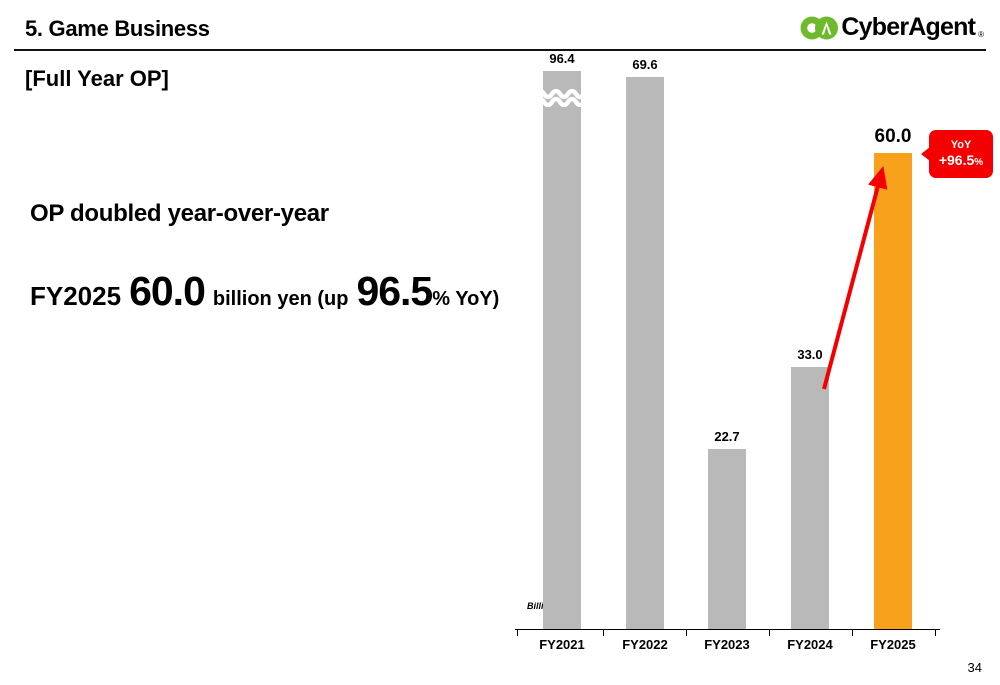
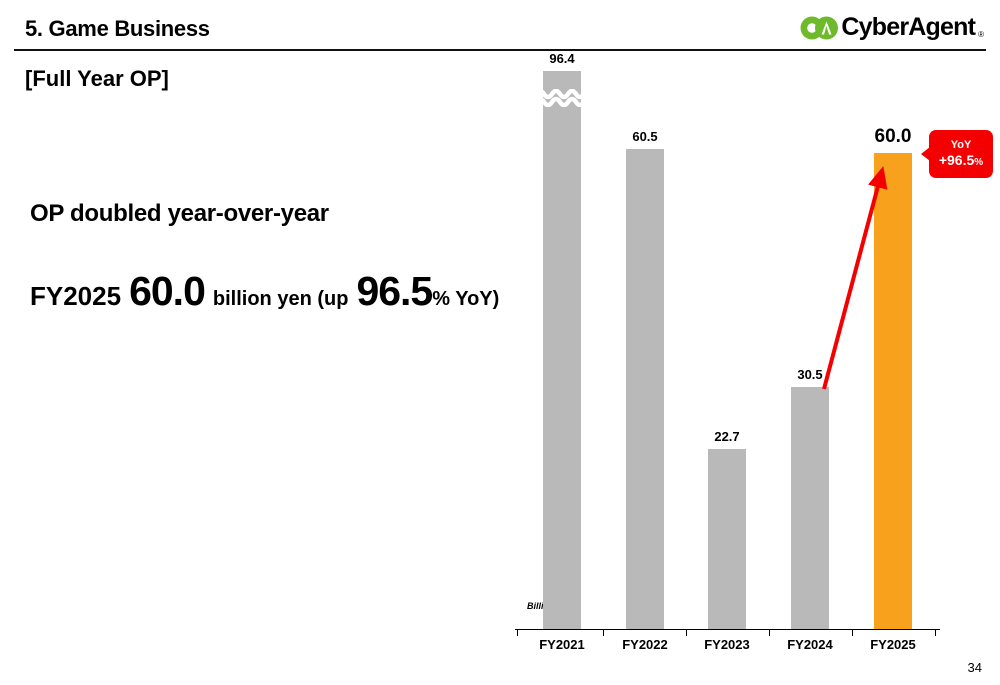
FY2022: 69.6 -> 60.5
FY2024: 33.0 -> 30.5
